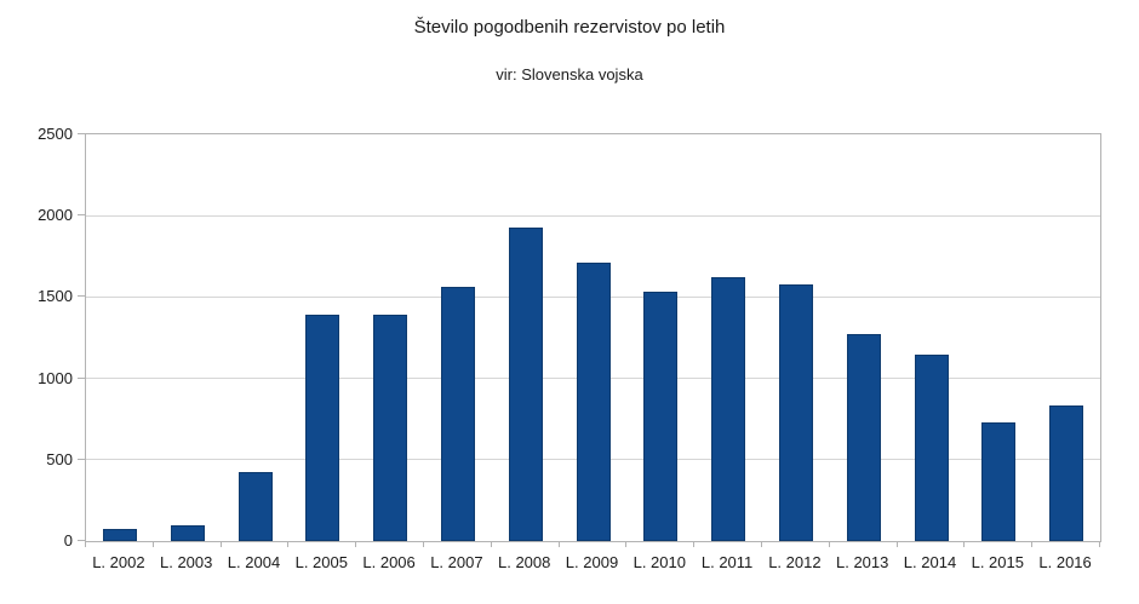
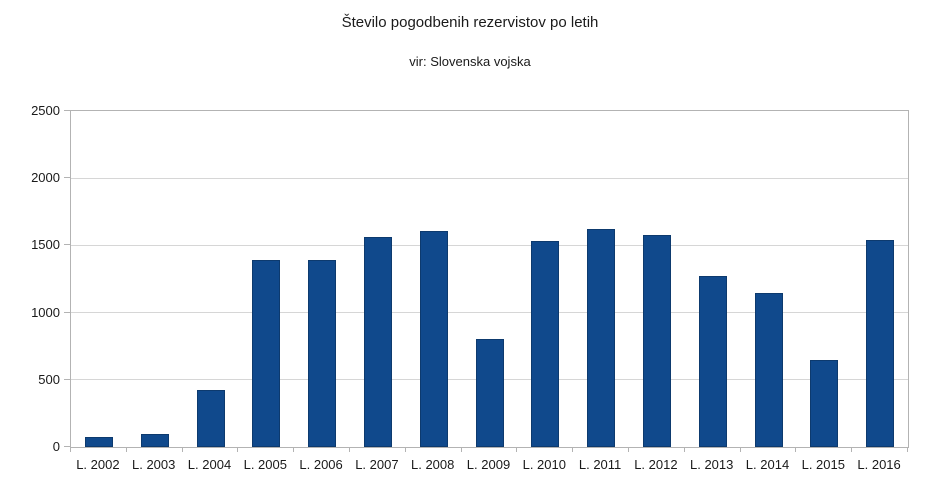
L. 2008: 1920 -> 1610
L. 2009: 1710 -> 800
L. 2015: 730 -> 650
L. 2016: 830 -> 1540
